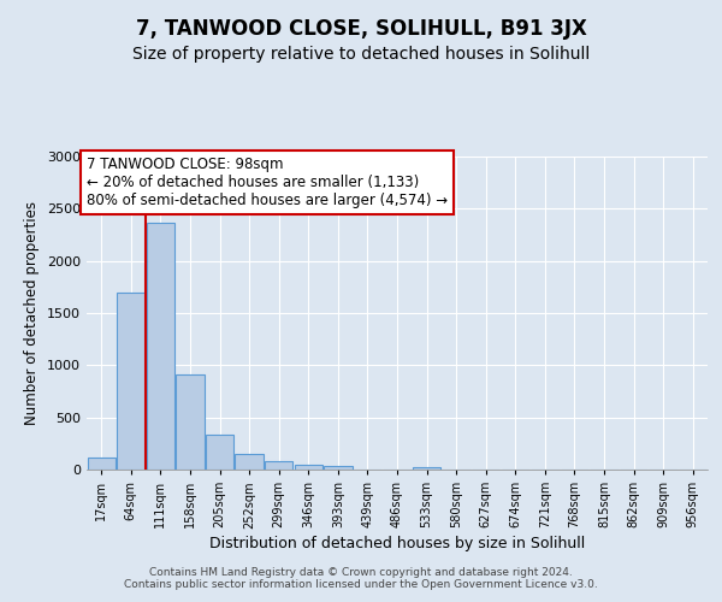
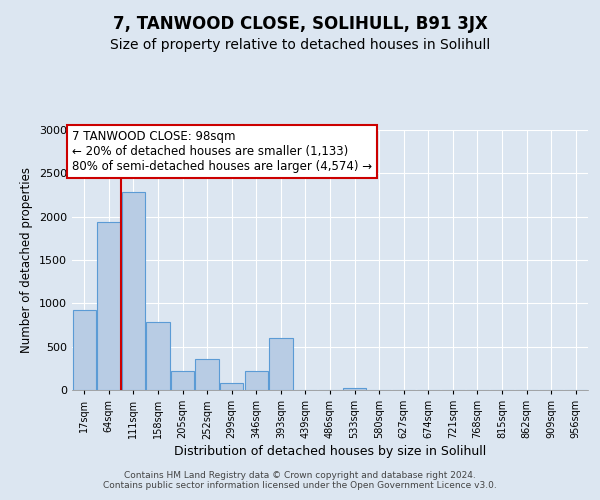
17sqm: 120 -> 920
64sqm: 1700 -> 1940
111sqm: 2370 -> 2280
158sqm: 910 -> 780
205sqm: 340 -> 220
252sqm: 150 -> 360
346sqm: 40 -> 220
393sqm: 30 -> 600
